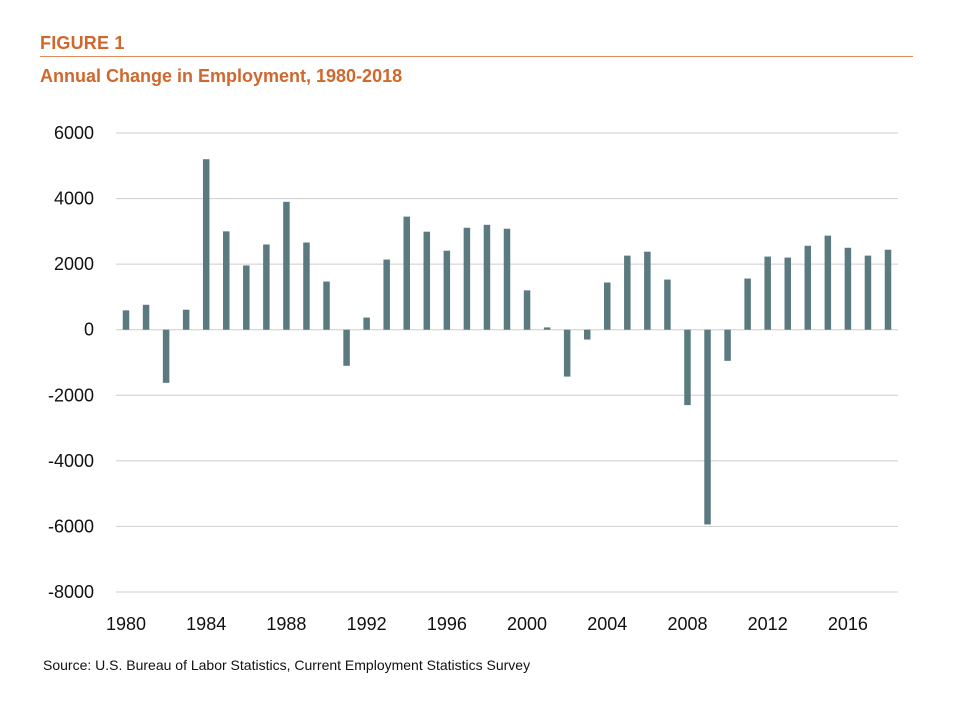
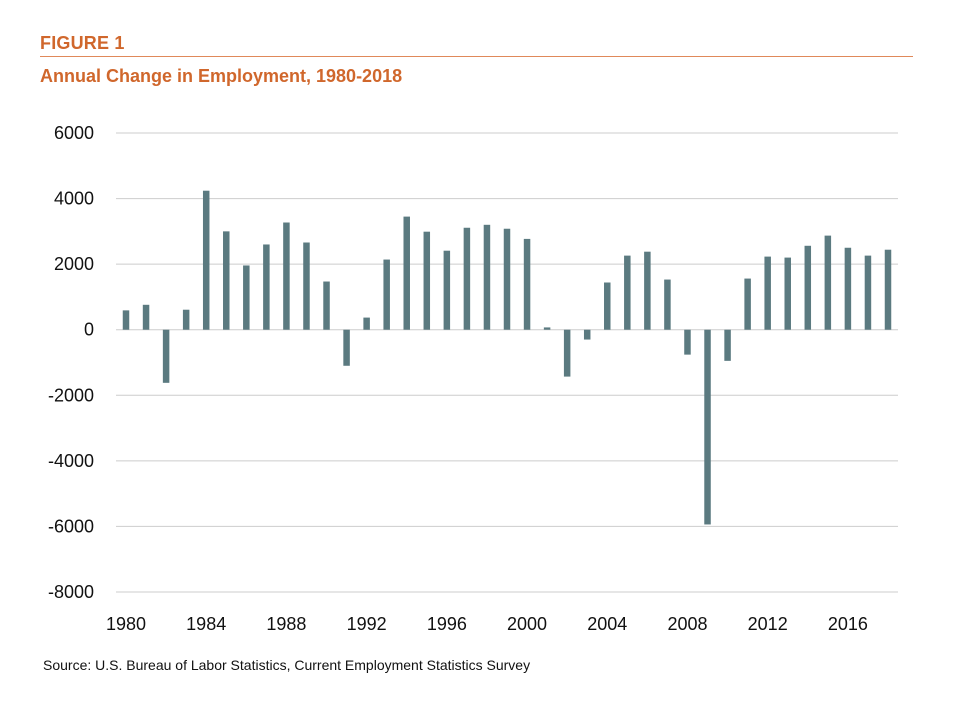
1984: 5200 -> 4200
1988: 3900 -> 3300
2000: 1200 -> 2800
2008: -2300 -> -800
